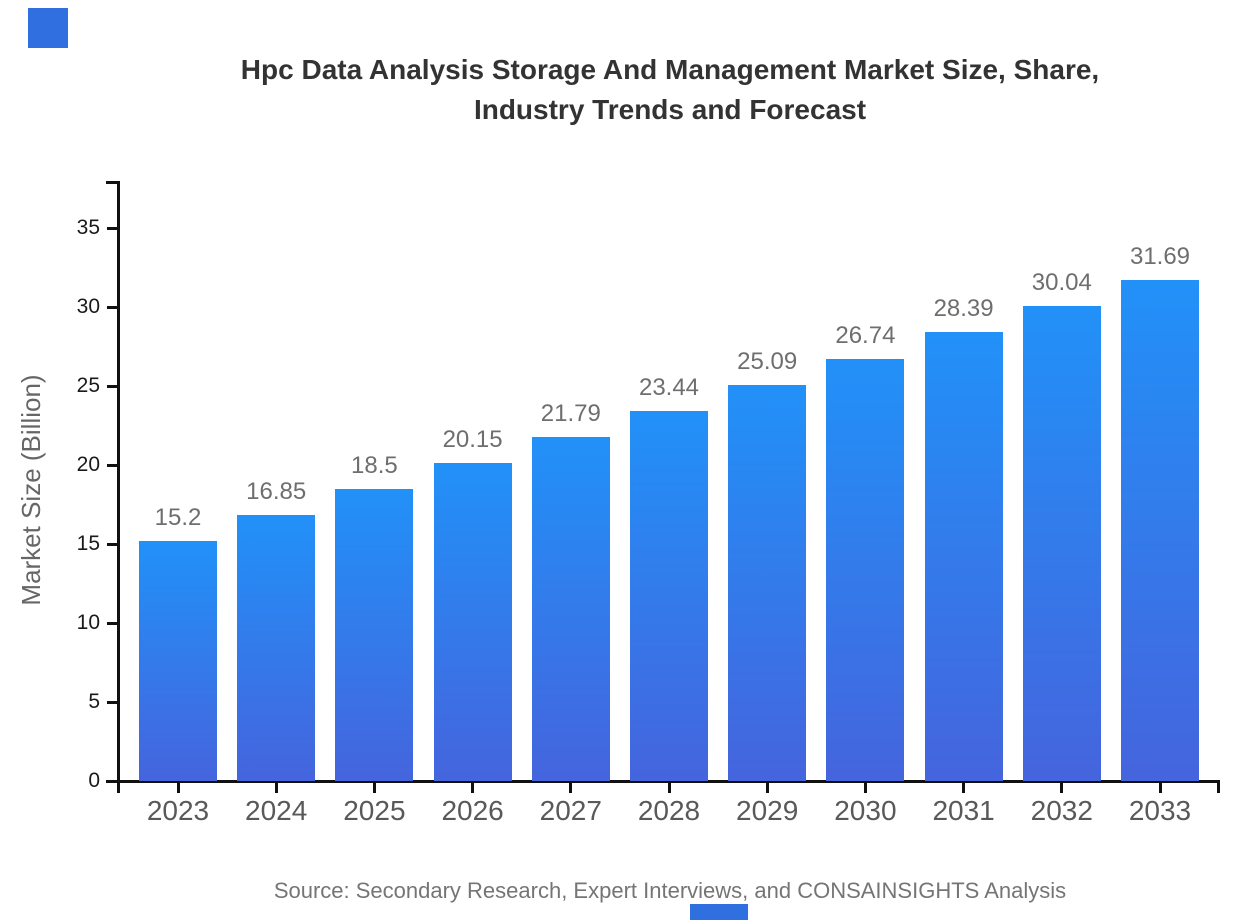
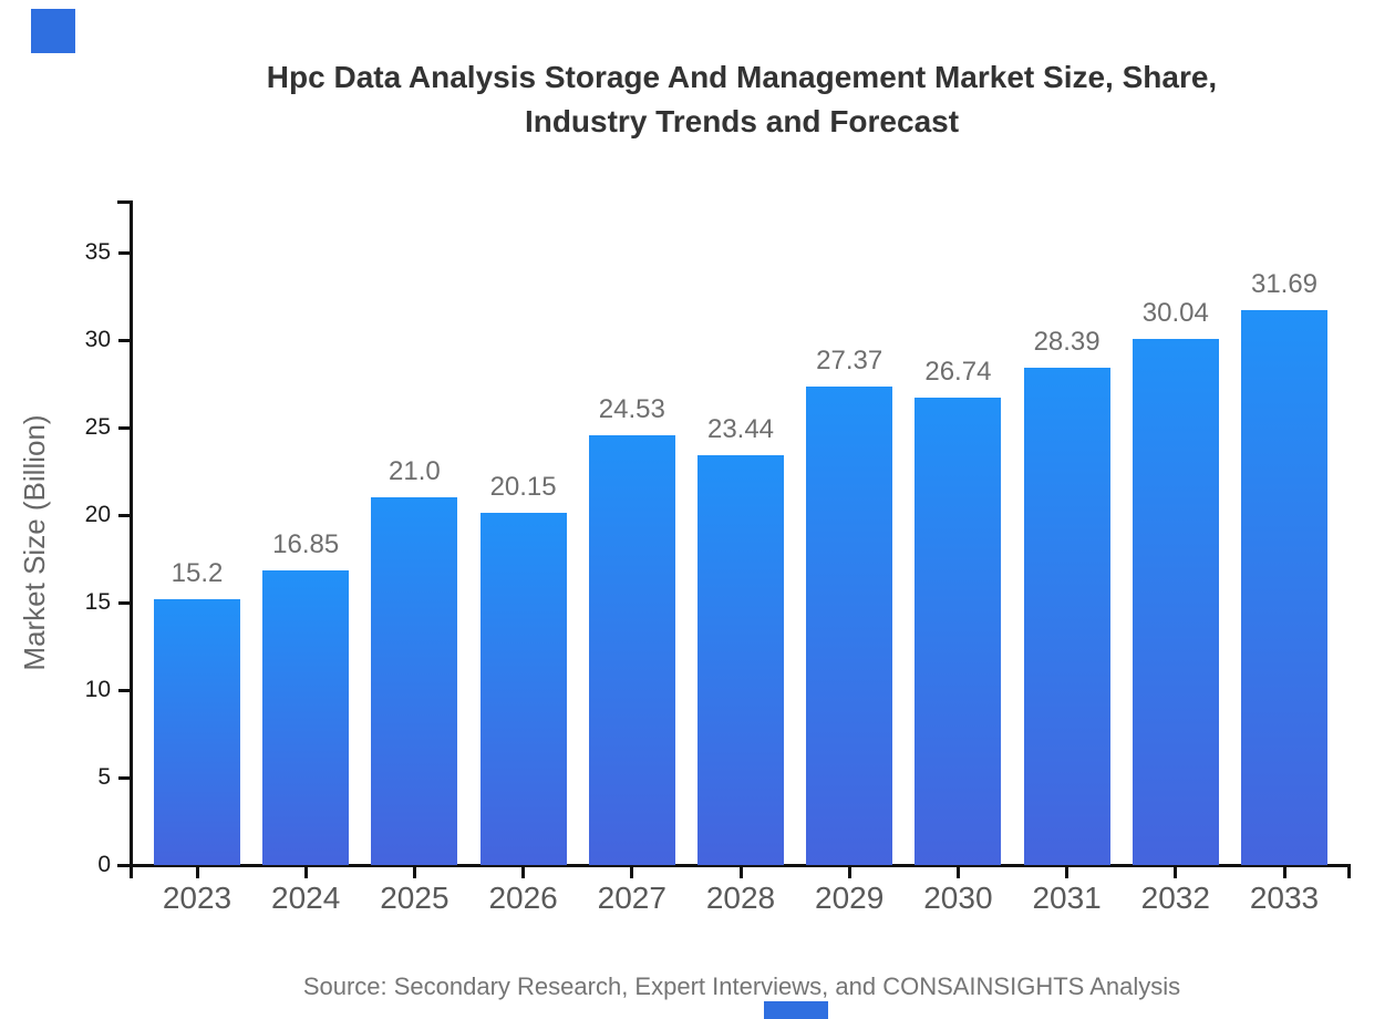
2025: 18.5 -> 21.0
2027: 21.79 -> 24.53
2029: 25.09 -> 27.37
